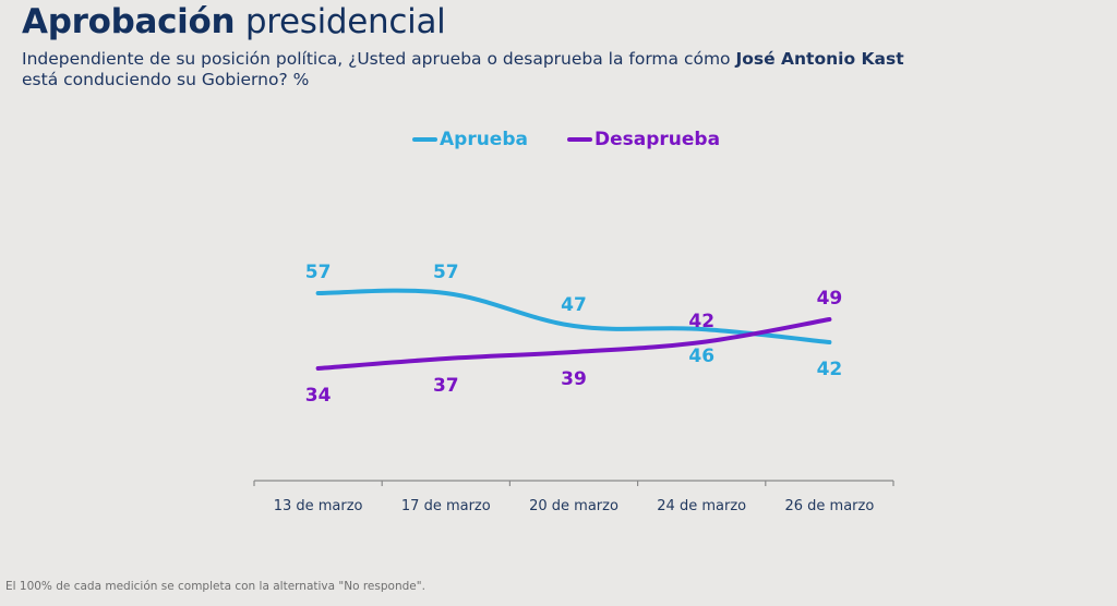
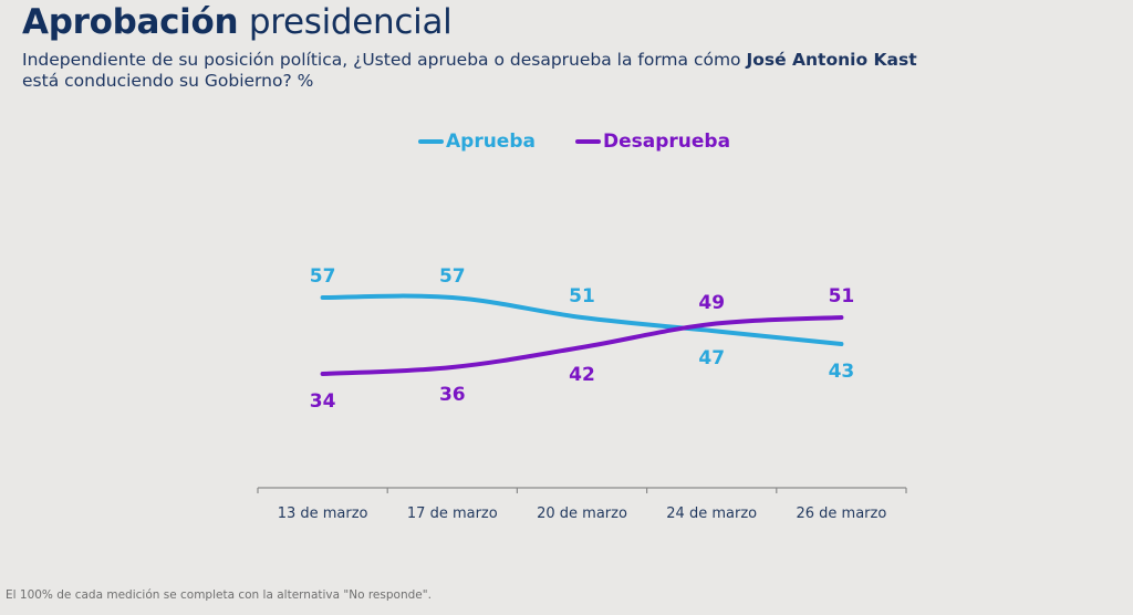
Desaprueba/17 de marzo: 37 -> 36
Aprueba/20 de marzo: 47 -> 51
Desaprueba/20 de marzo: 39 -> 42
Aprueba/24 de marzo: 46 -> 47
Desaprueba/24 de marzo: 42 -> 49
Aprueba/26 de marzo: 42 -> 43
Desaprueba/26 de marzo: 49 -> 51
